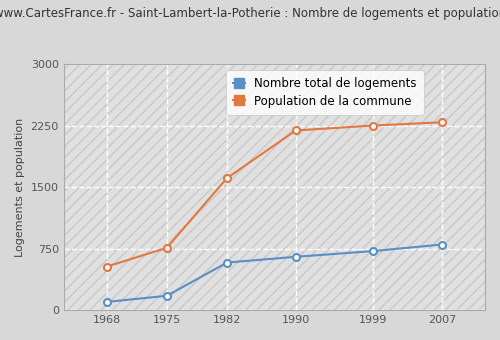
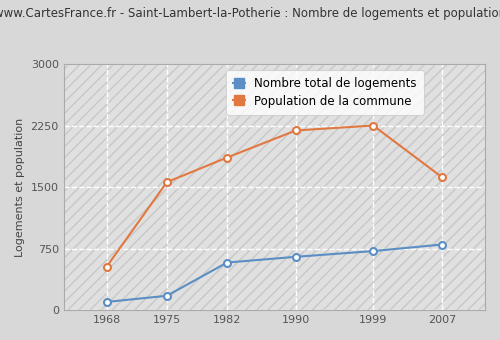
Population de la commune/1975: 760 -> 1560
Population de la commune/1982: 1610 -> 1860
Population de la commune/2007: 2290 -> 1620
